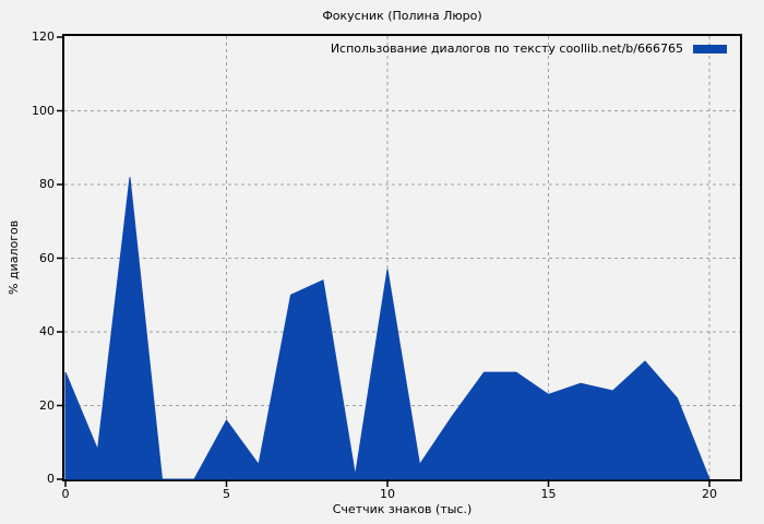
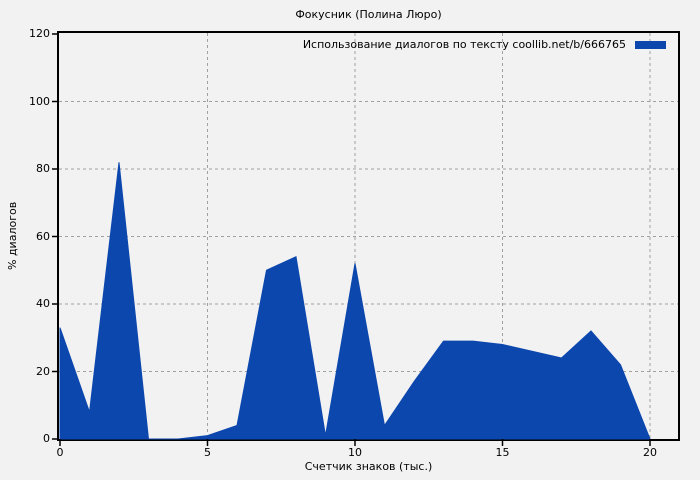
0: 29 -> 33
5: 16 -> 1
10: 57 -> 52
15: 23 -> 28
